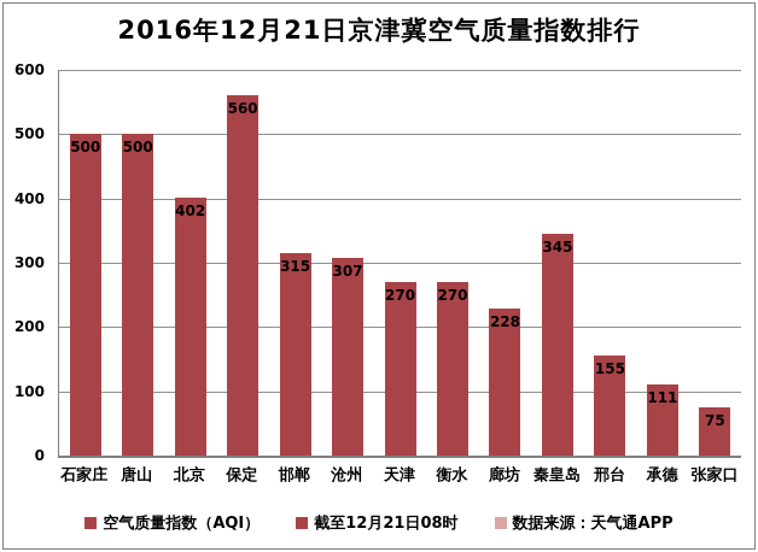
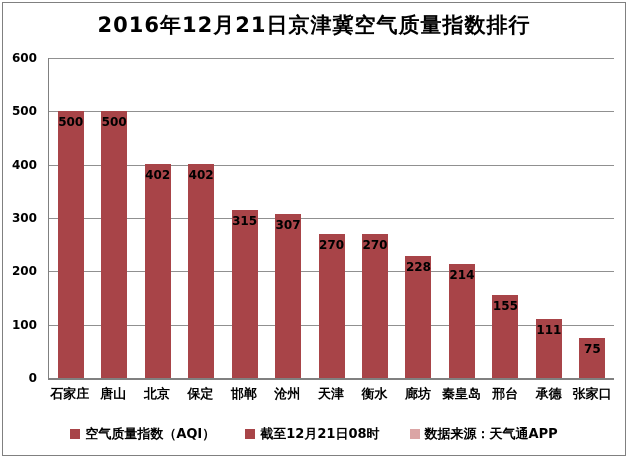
保定: 560 -> 402
秦皇岛: 345 -> 214
